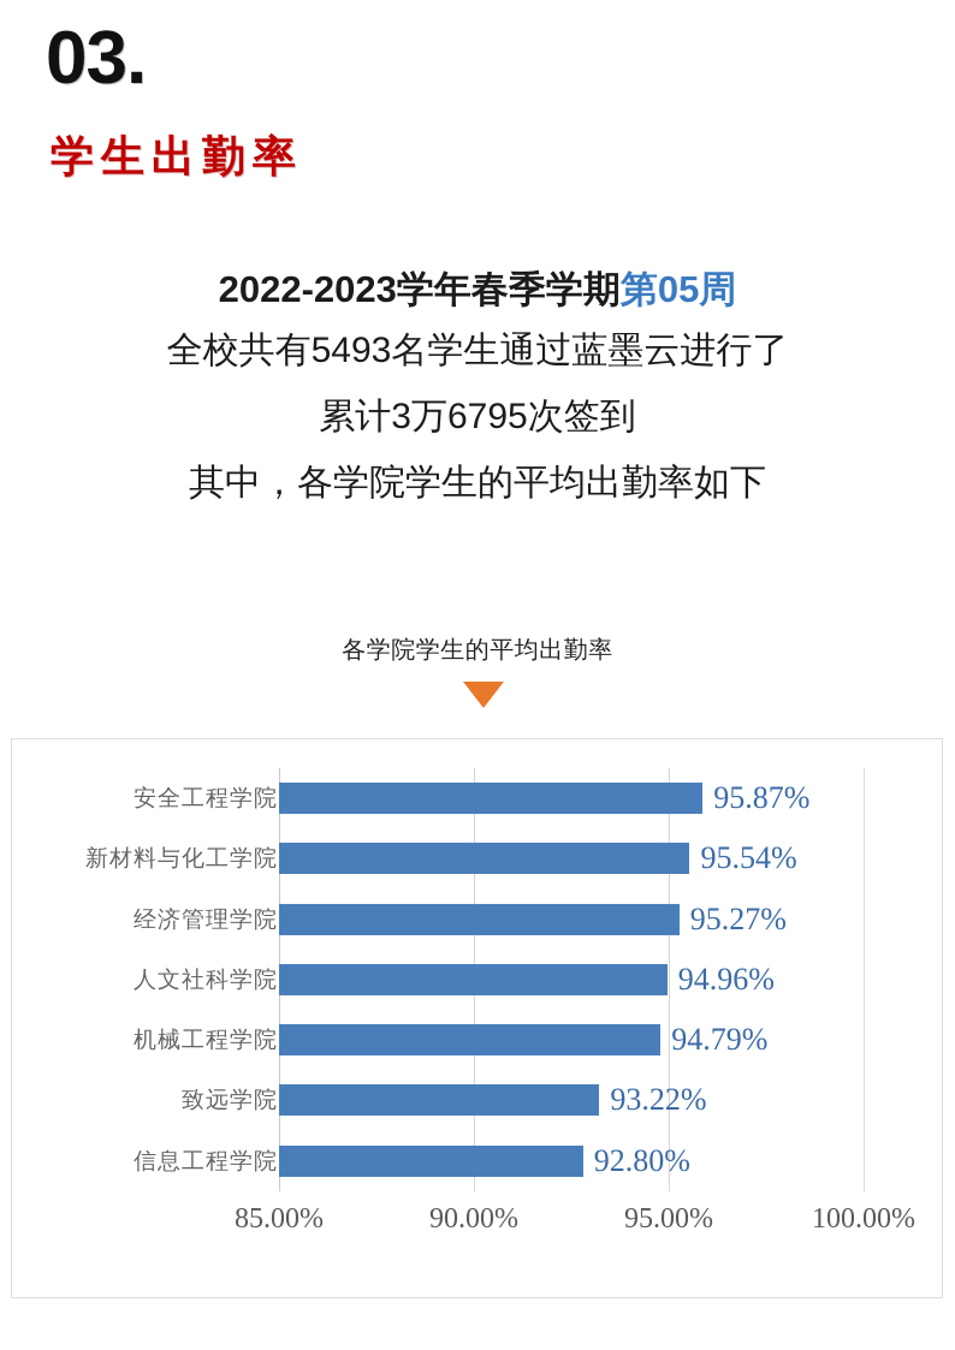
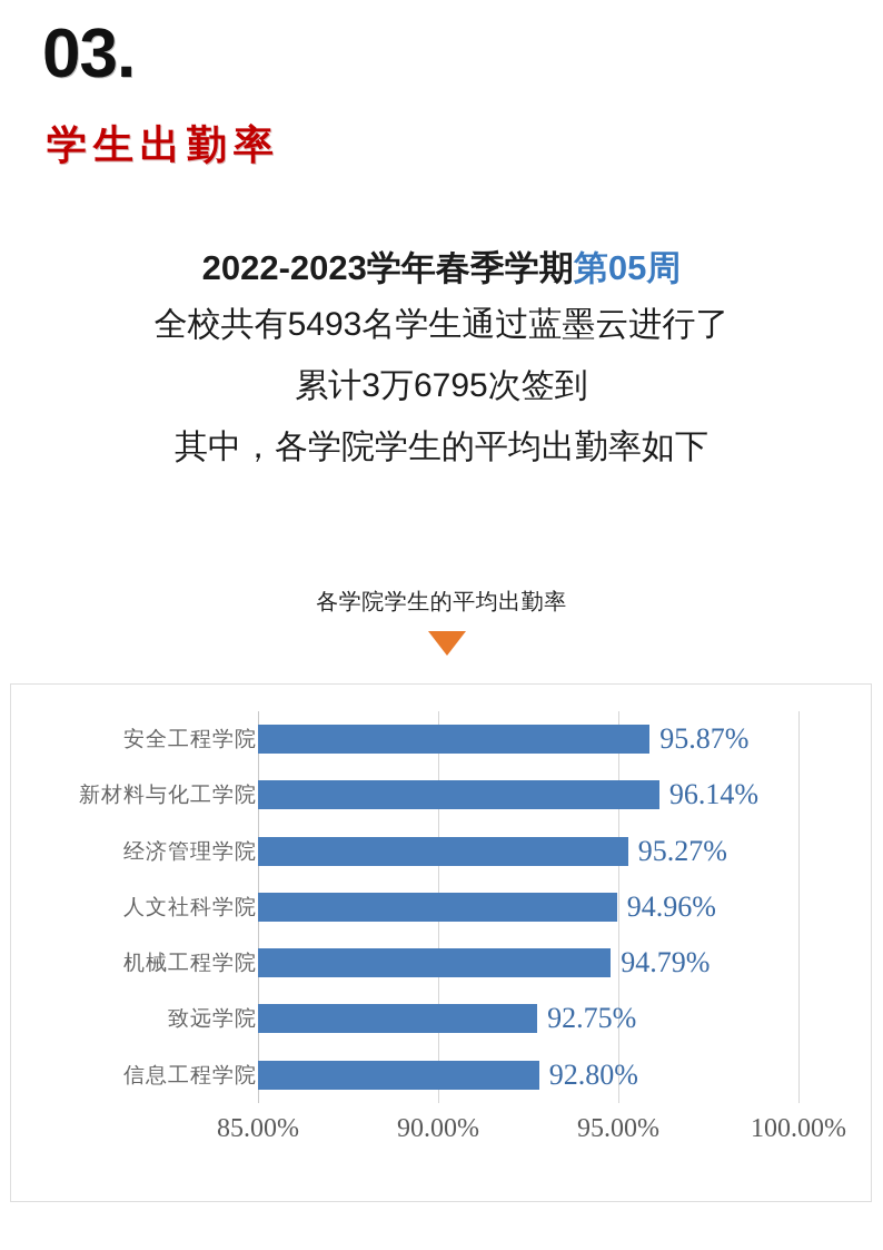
新材料与化工学院: 95.54% -> 96.14%
致远学院: 93.22% -> 92.75%
